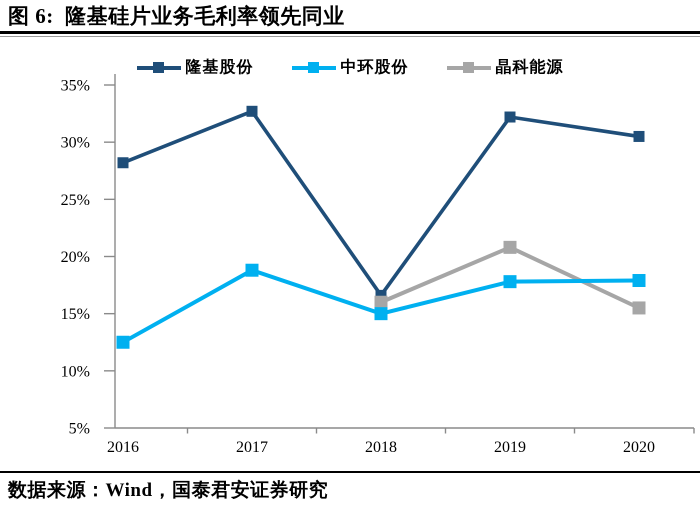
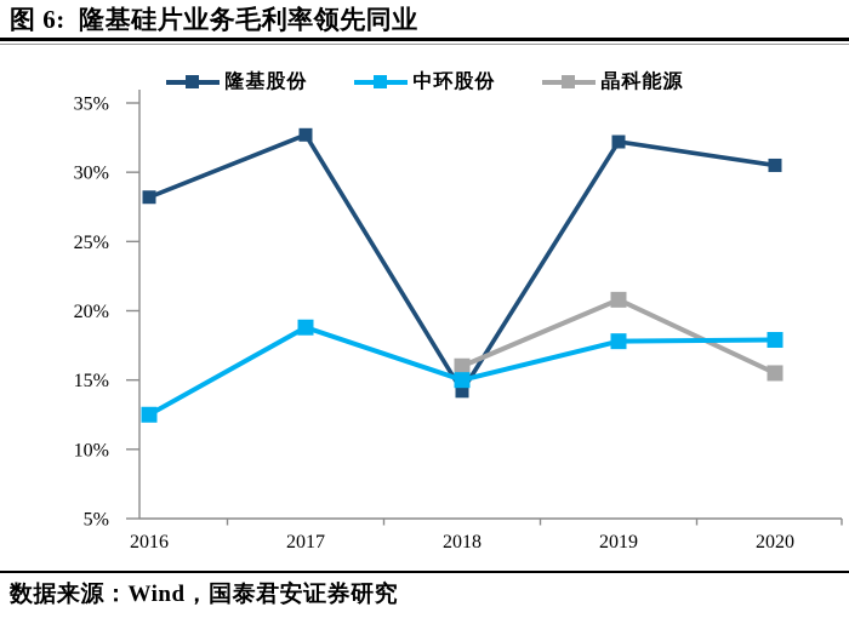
隆基股份/2018: 16.6% -> 14.2%
